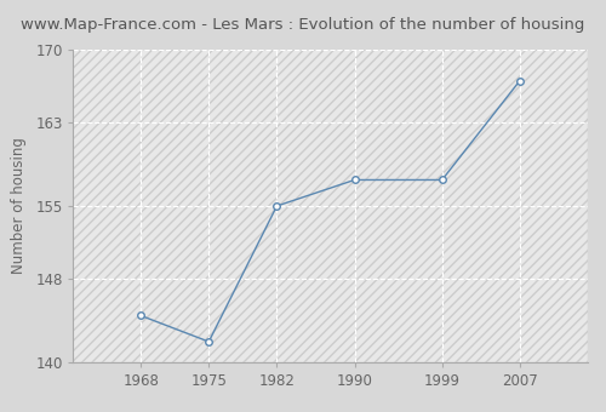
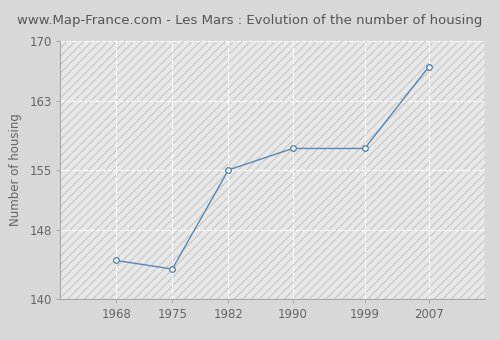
1975: 142.0 -> 143.5
